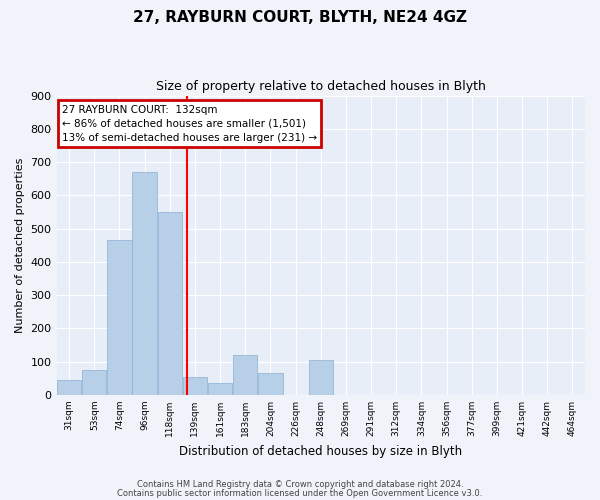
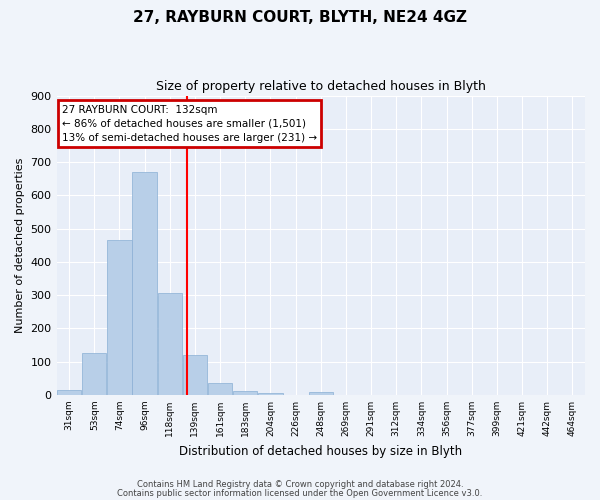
31sqm: 45 -> 15
53sqm: 75 -> 125
118sqm: 550 -> 305
139sqm: 55 -> 120
183sqm: 120 -> 12
204sqm: 65 -> 6
248sqm: 105 -> 8
